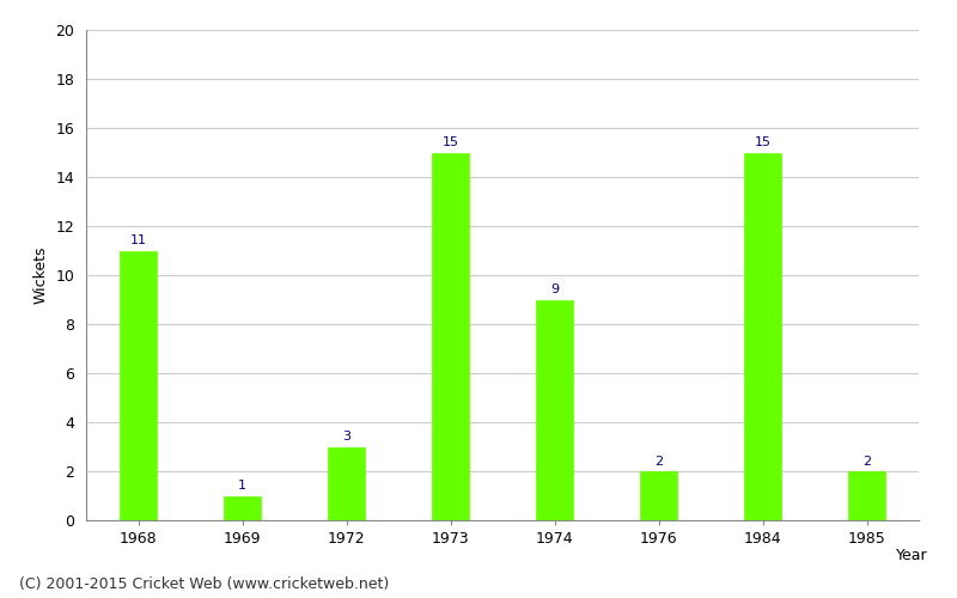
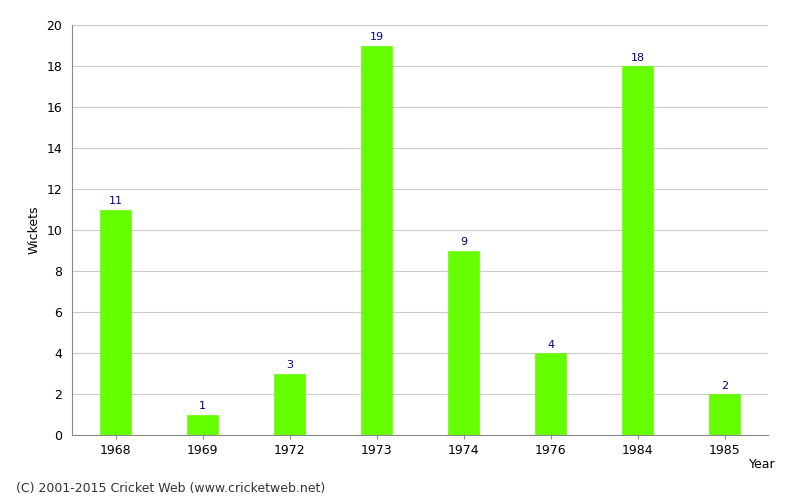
1973: 15 -> 19
1976: 2 -> 4
1984: 15 -> 18
